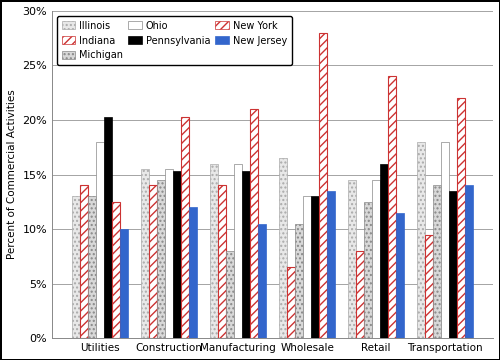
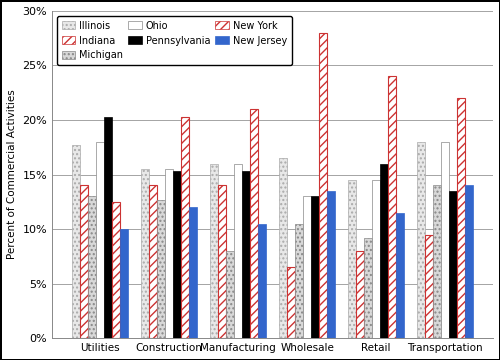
Illinois/Utilities: 13.0% -> 17.7%
Michigan/Construction: 14.5% -> 12.7%
Michigan/Retail: 12.5% -> 9.2%
